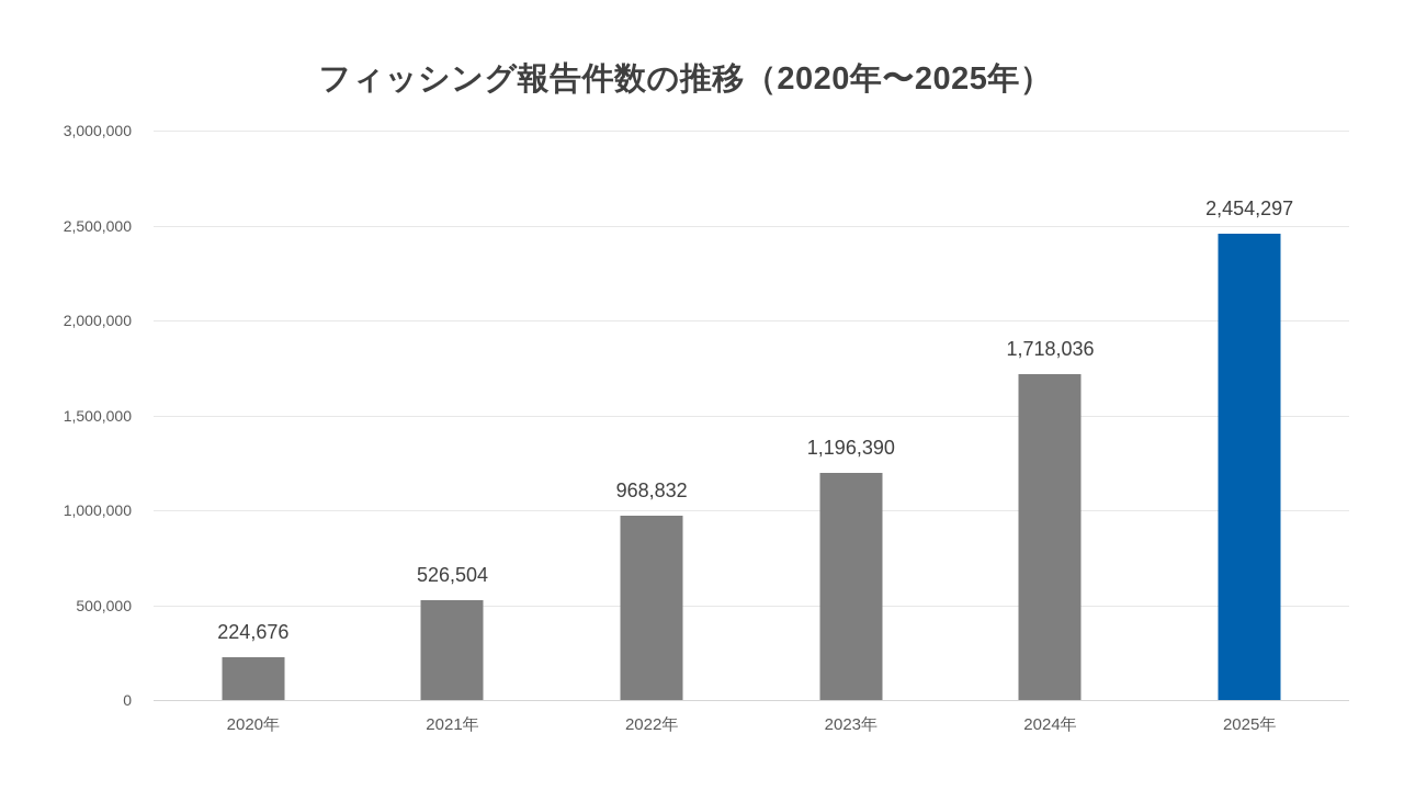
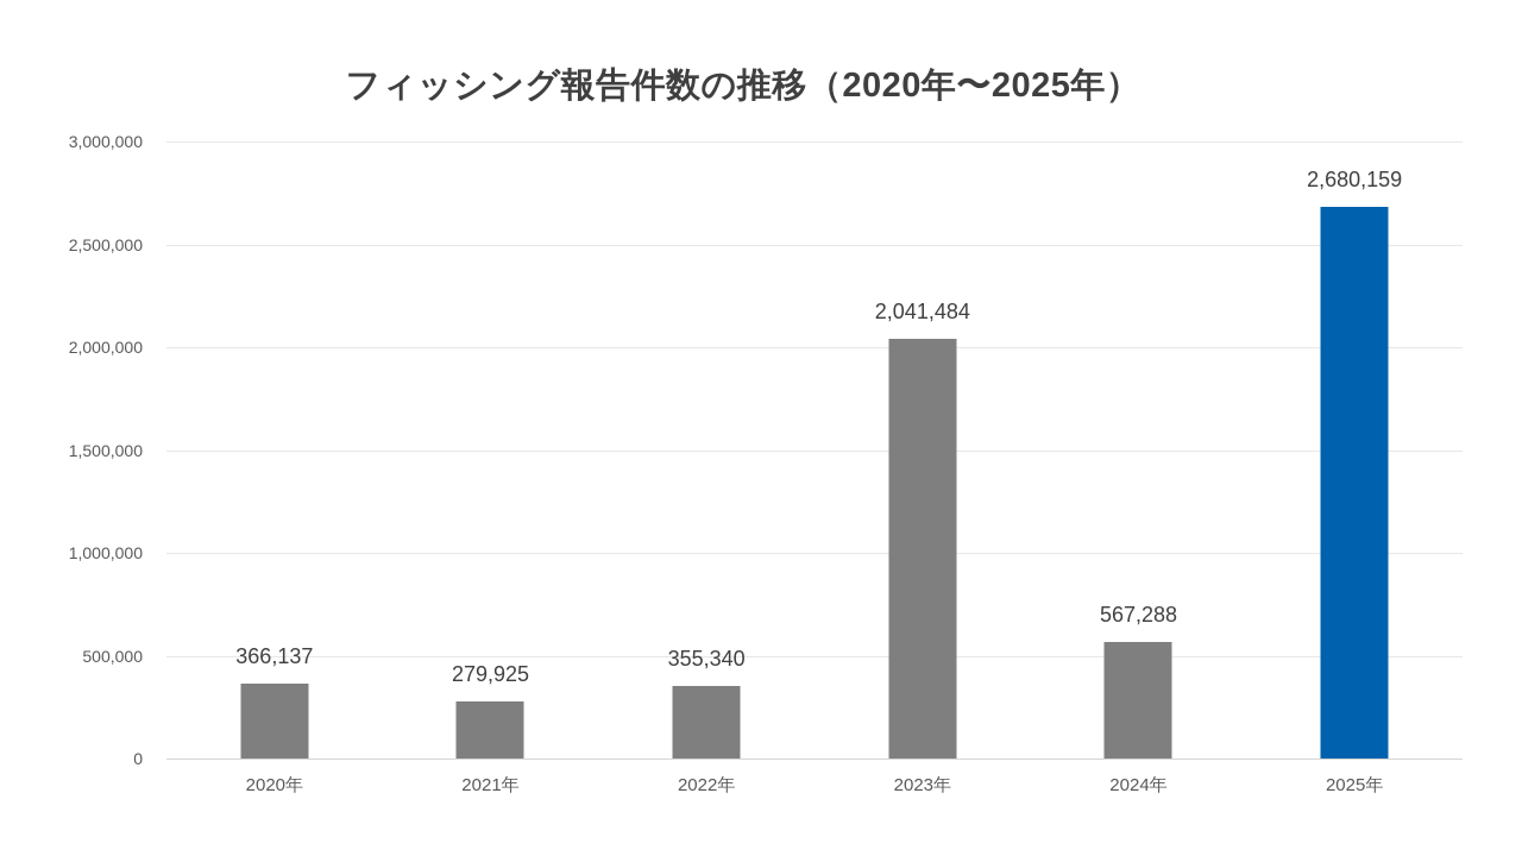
2020年: 224,676 -> 366,137
2021年: 526,504 -> 279,925
2022年: 968,832 -> 355,340
2023年: 1,196,390 -> 2,041,484
2024年: 1,718,036 -> 567,288
2025年: 2,454,297 -> 2,680,159
